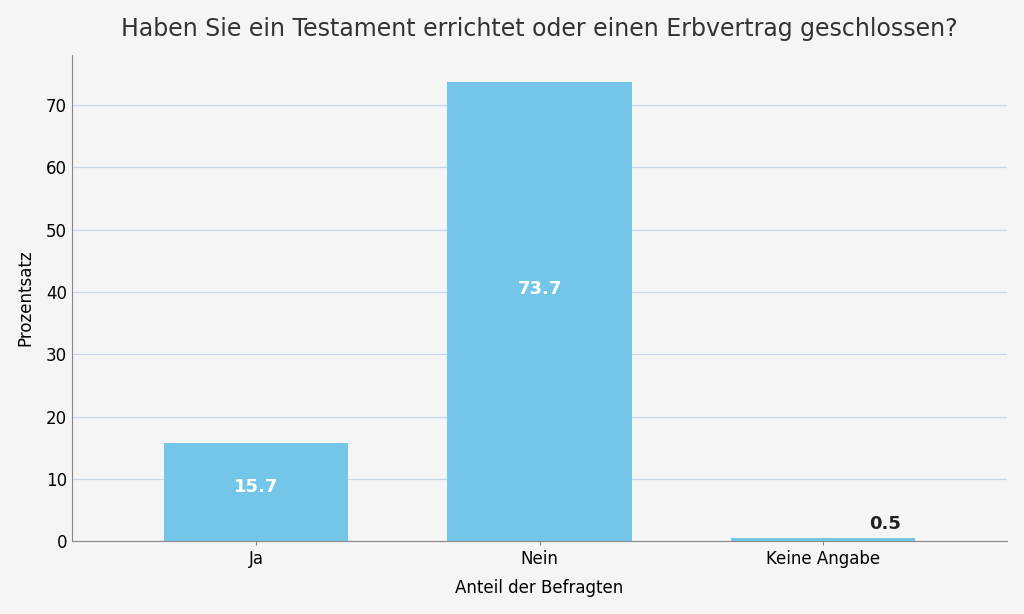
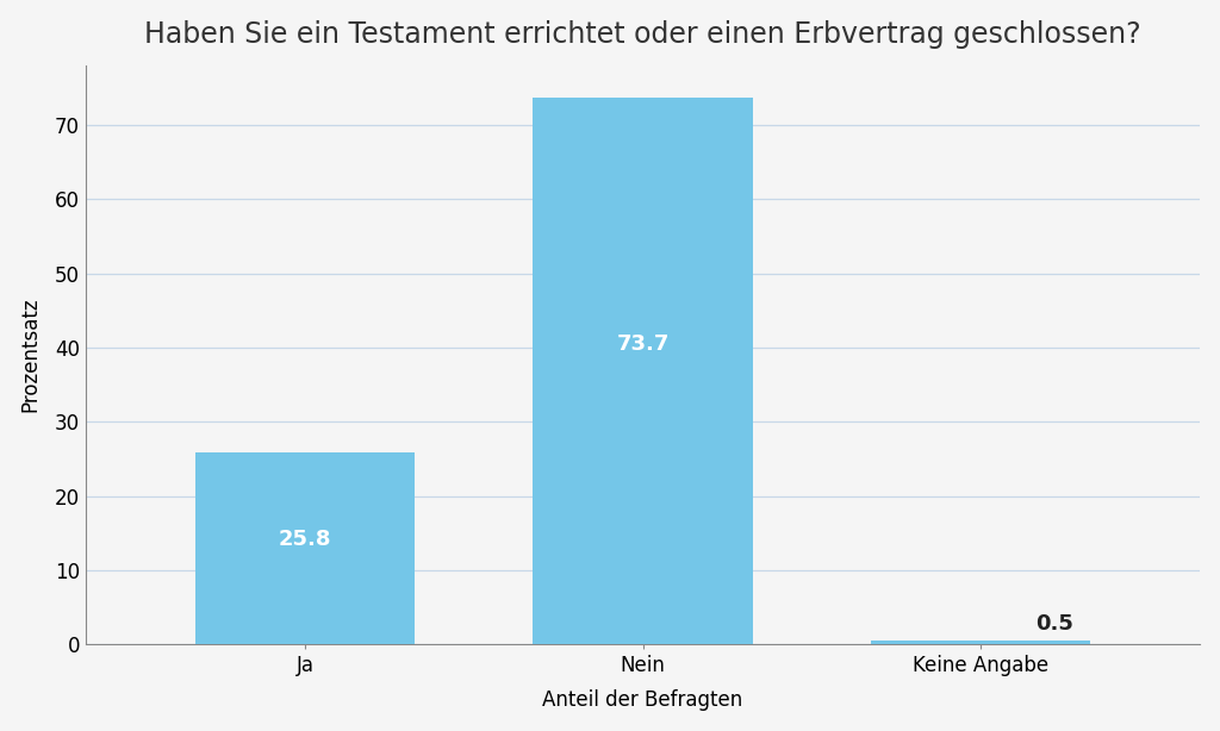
Ja: 15.7 -> 25.8
